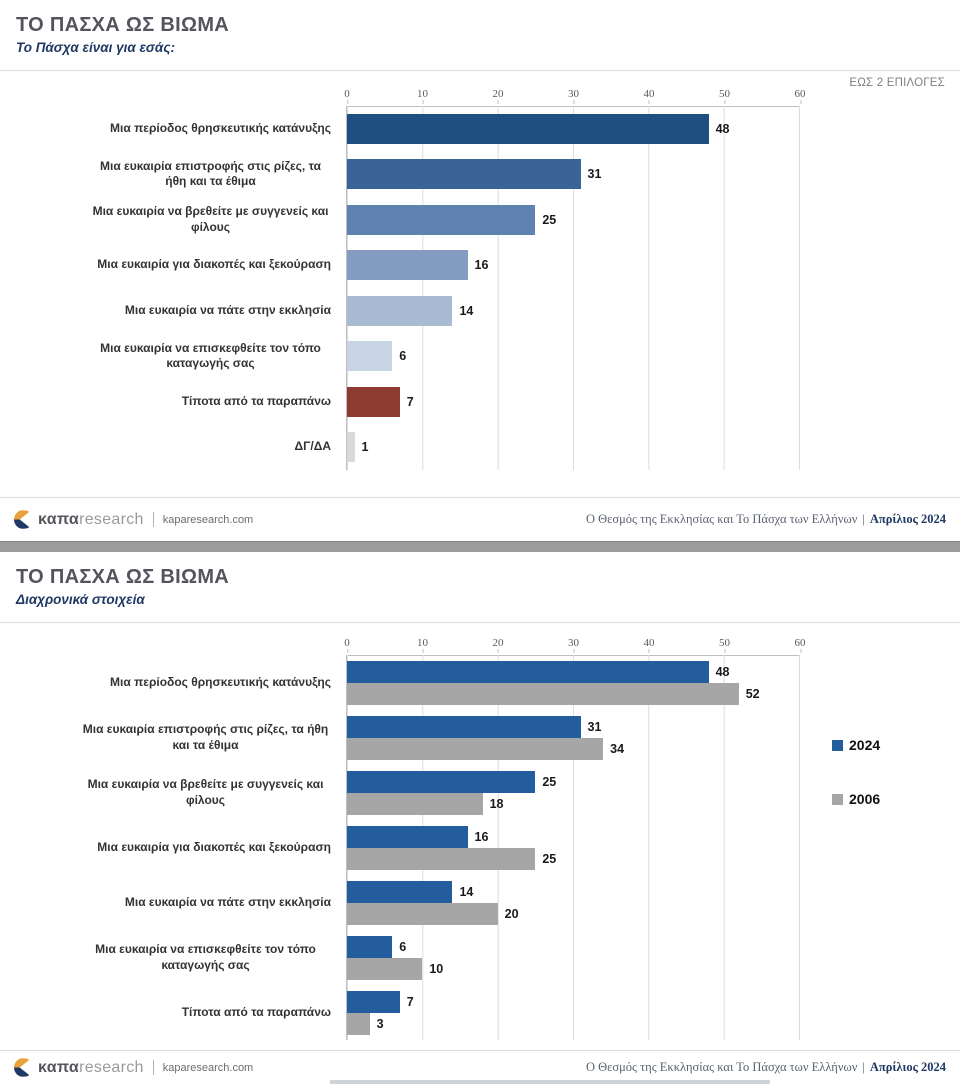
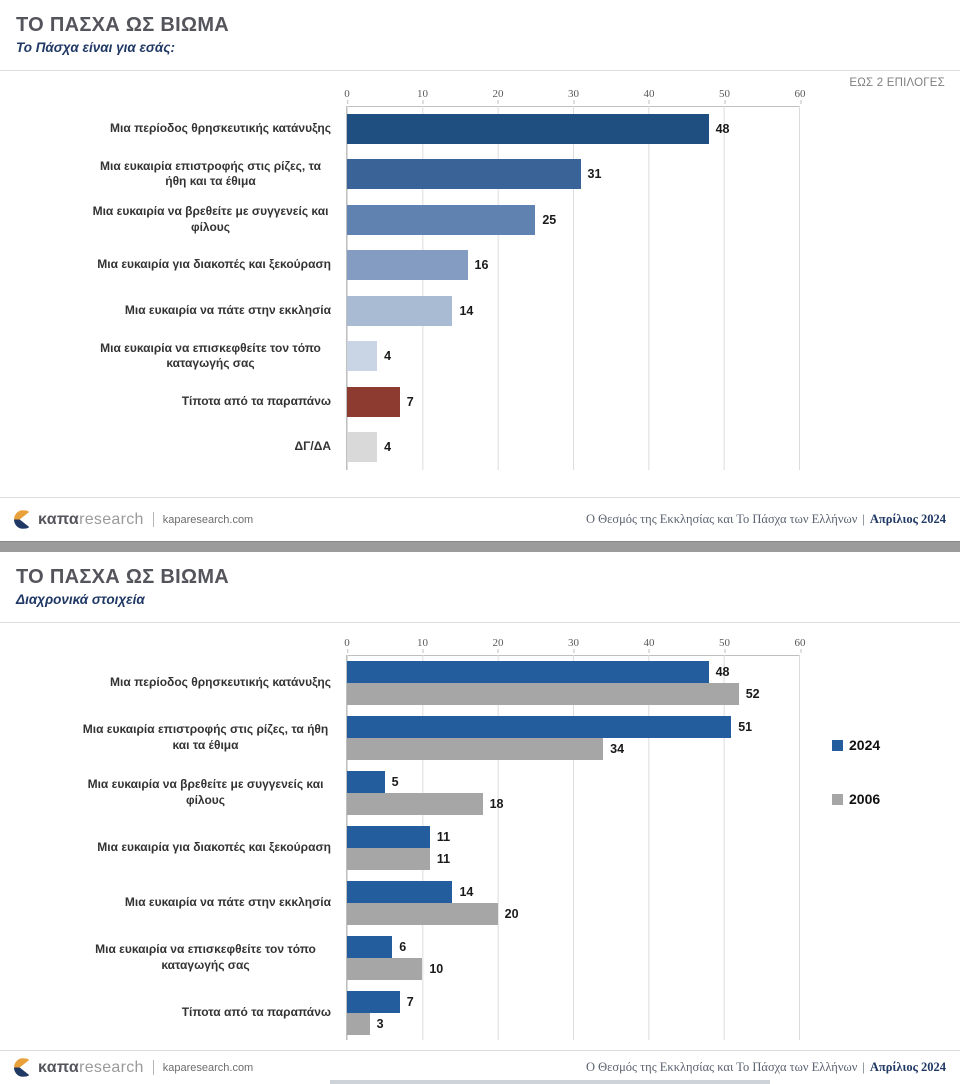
Το Πάσχα είναι για εσάς:/Μια ευκαιρία να επισκεφθείτε τον τόπο καταγωγής σας: 6 -> 4
Το Πάσχα είναι για εσάς:/ΔΓ/ΔΑ: 1 -> 4
Διαχρονικά στοιχεία/2024/Μια ευκαιρία επιστροφής στις ρίζες, τα ήθη και τα έθιμα: 31 -> 51
Διαχρονικά στοιχεία/2024/Μια ευκαιρία να βρεθείτε με συγγενείς και φίλους: 25 -> 5
Διαχρονικά στοιχεία/2024/Μια ευκαιρία για διακοπές και ξεκούραση: 16 -> 11
Διαχρονικά στοιχεία/2006/Μια ευκαιρία για διακοπές και ξεκούραση: 25 -> 11
